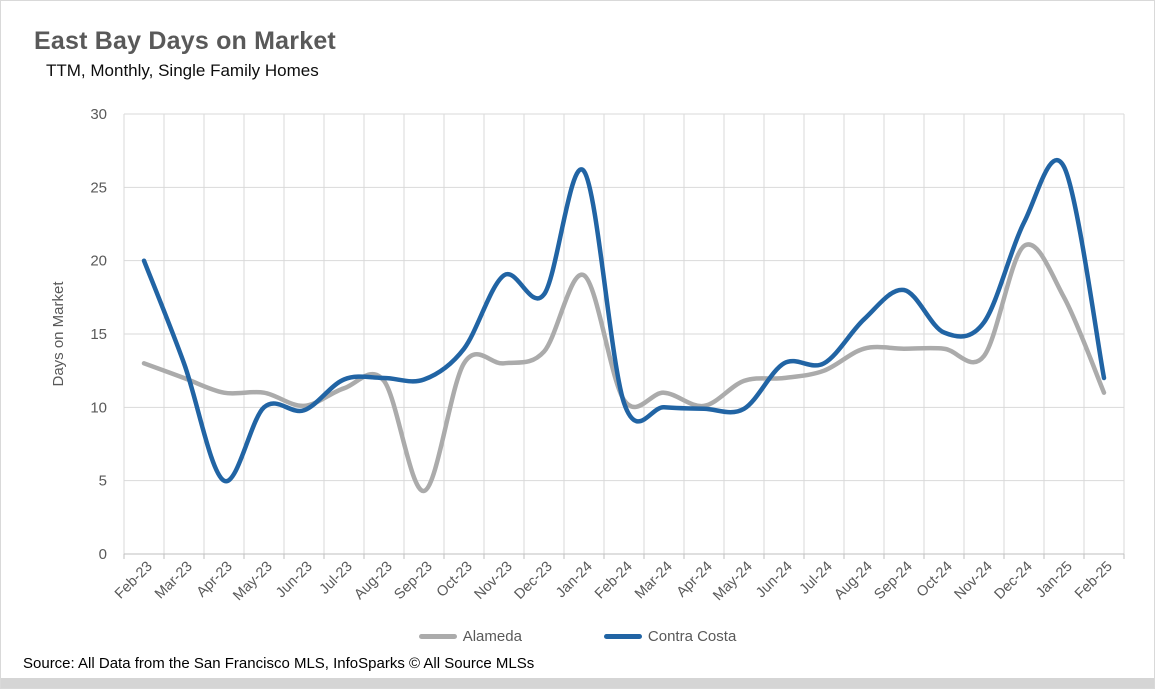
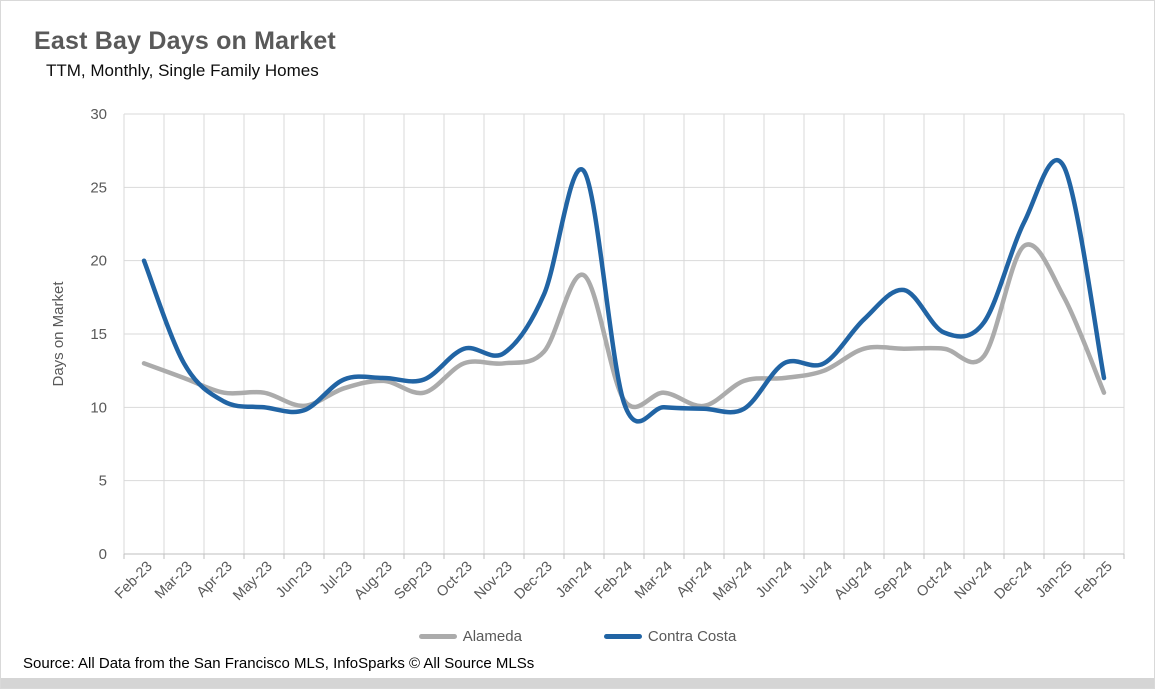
Contra Costa/Apr-23: 5.0 -> 10.4
Alameda/Sep-23: 4.3 -> 11.0
Contra Costa/Nov-23: 19.0 -> 13.7
